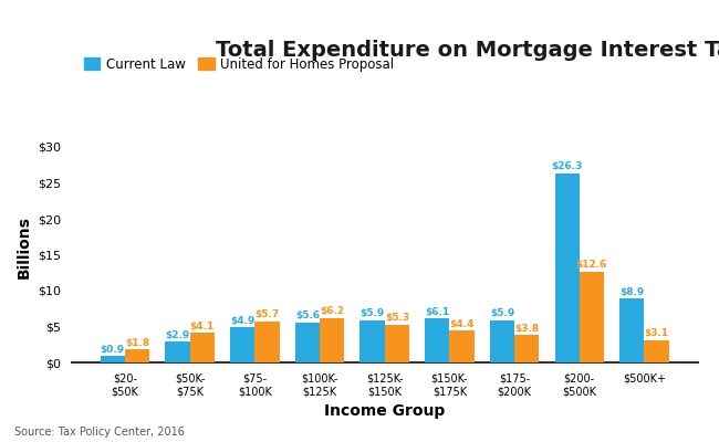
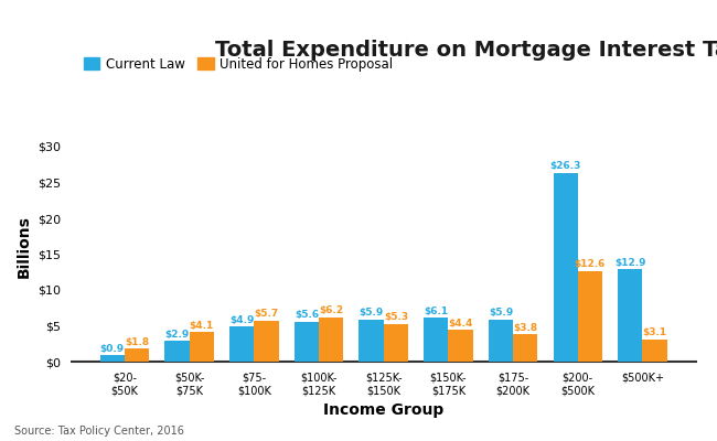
Current Law/$500K+: $8.9 -> $12.9
